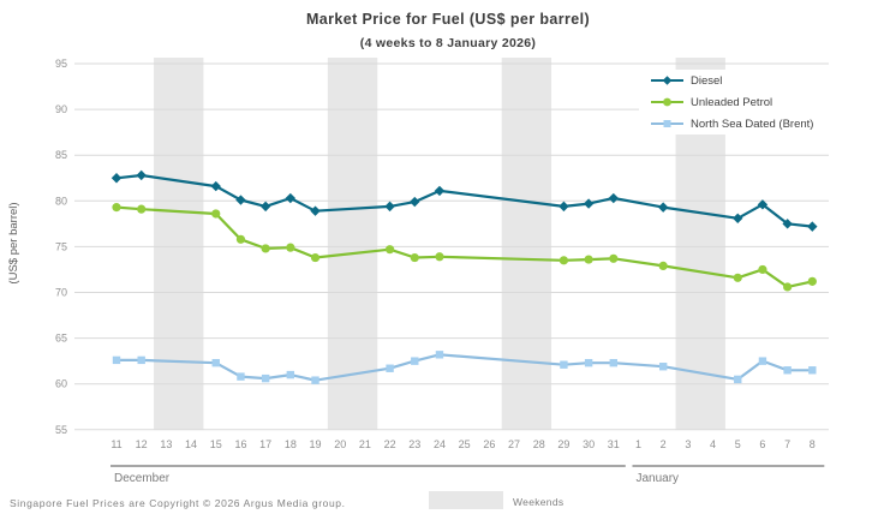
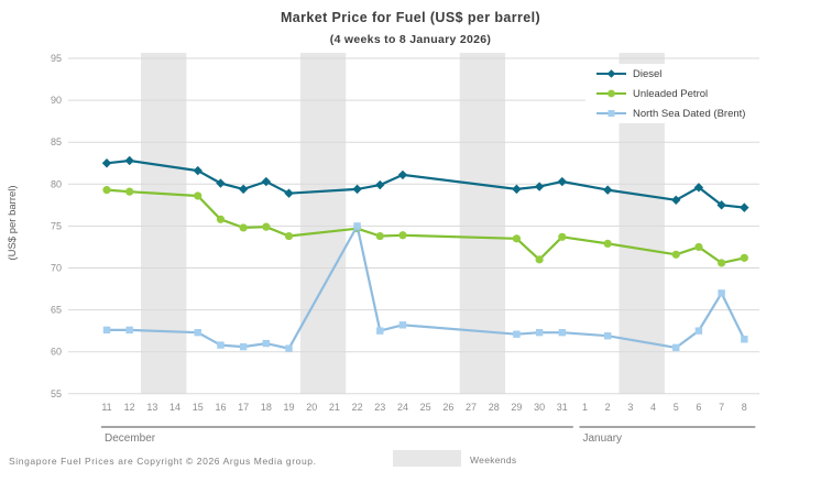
North Sea Dated (Brent)/22: 62 -> 75
Unleaded Petrol/30: 74 -> 71
North Sea Dated (Brent)/7: 62 -> 67
